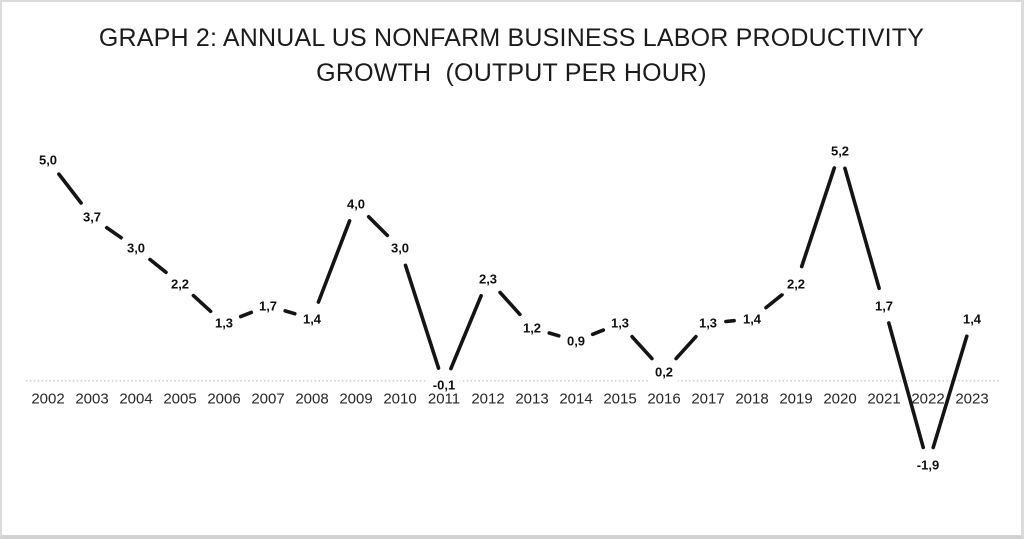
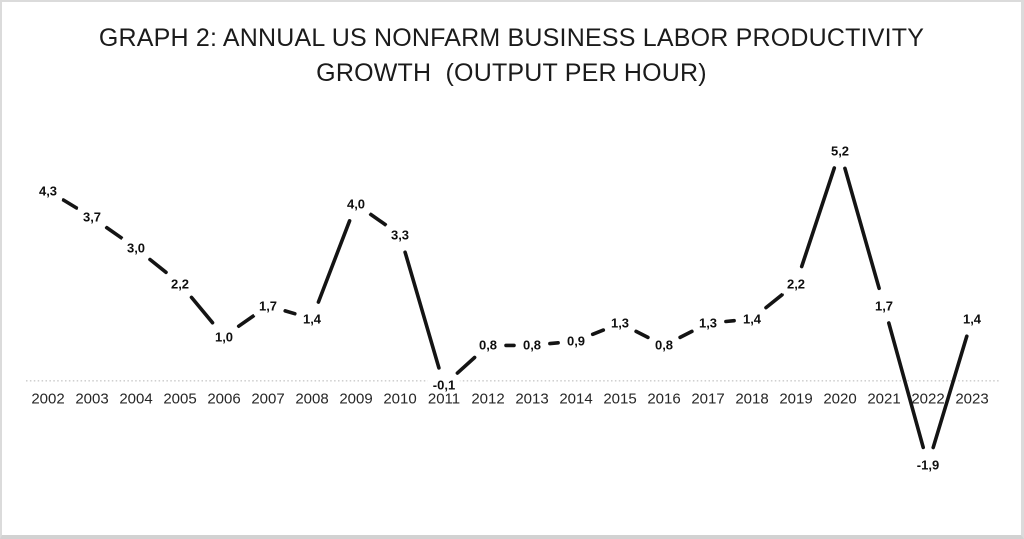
2002: 5,0 -> 4,3
2006: 1,3 -> 1,0
2010: 3,0 -> 3,3
2012: 2,3 -> 0,8
2013: 1,2 -> 0,8
2016: 0,2 -> 0,8
